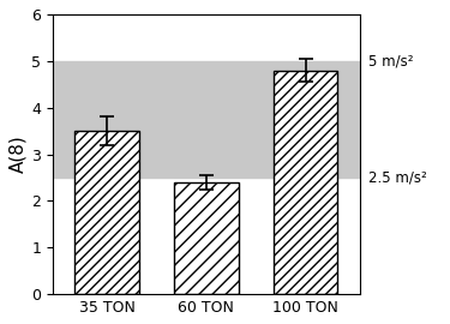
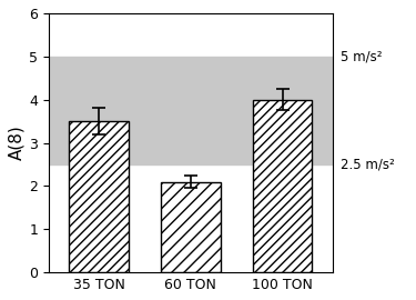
60 TON: 2.4 -> 2.1
100 TON: 4.8 -> 4.0
